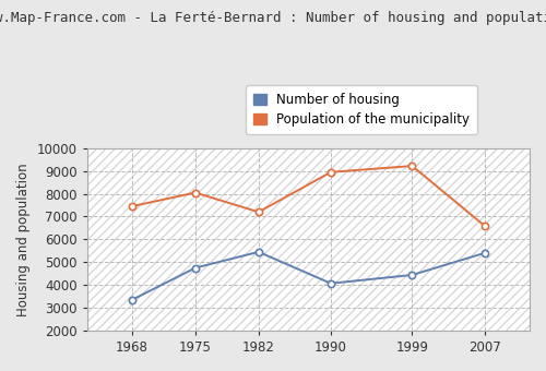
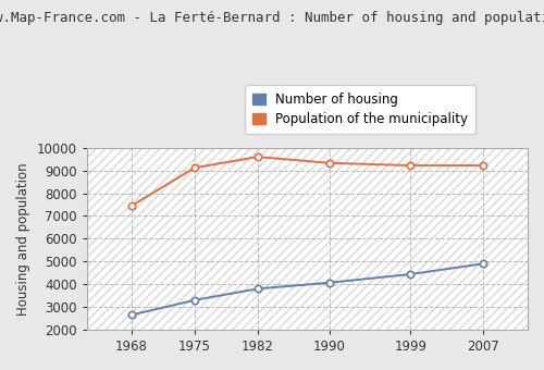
Number of housing/1968: 3350 -> 2650
Number of housing/1975: 4750 -> 3300
Population of the municipality/1975: 8050 -> 9120
Number of housing/1982: 5450 -> 3800
Population of the municipality/1982: 7200 -> 9600
Population of the municipality/1990: 8950 -> 9330
Number of housing/2007: 5400 -> 4900
Population of the municipality/2007: 6600 -> 9220
